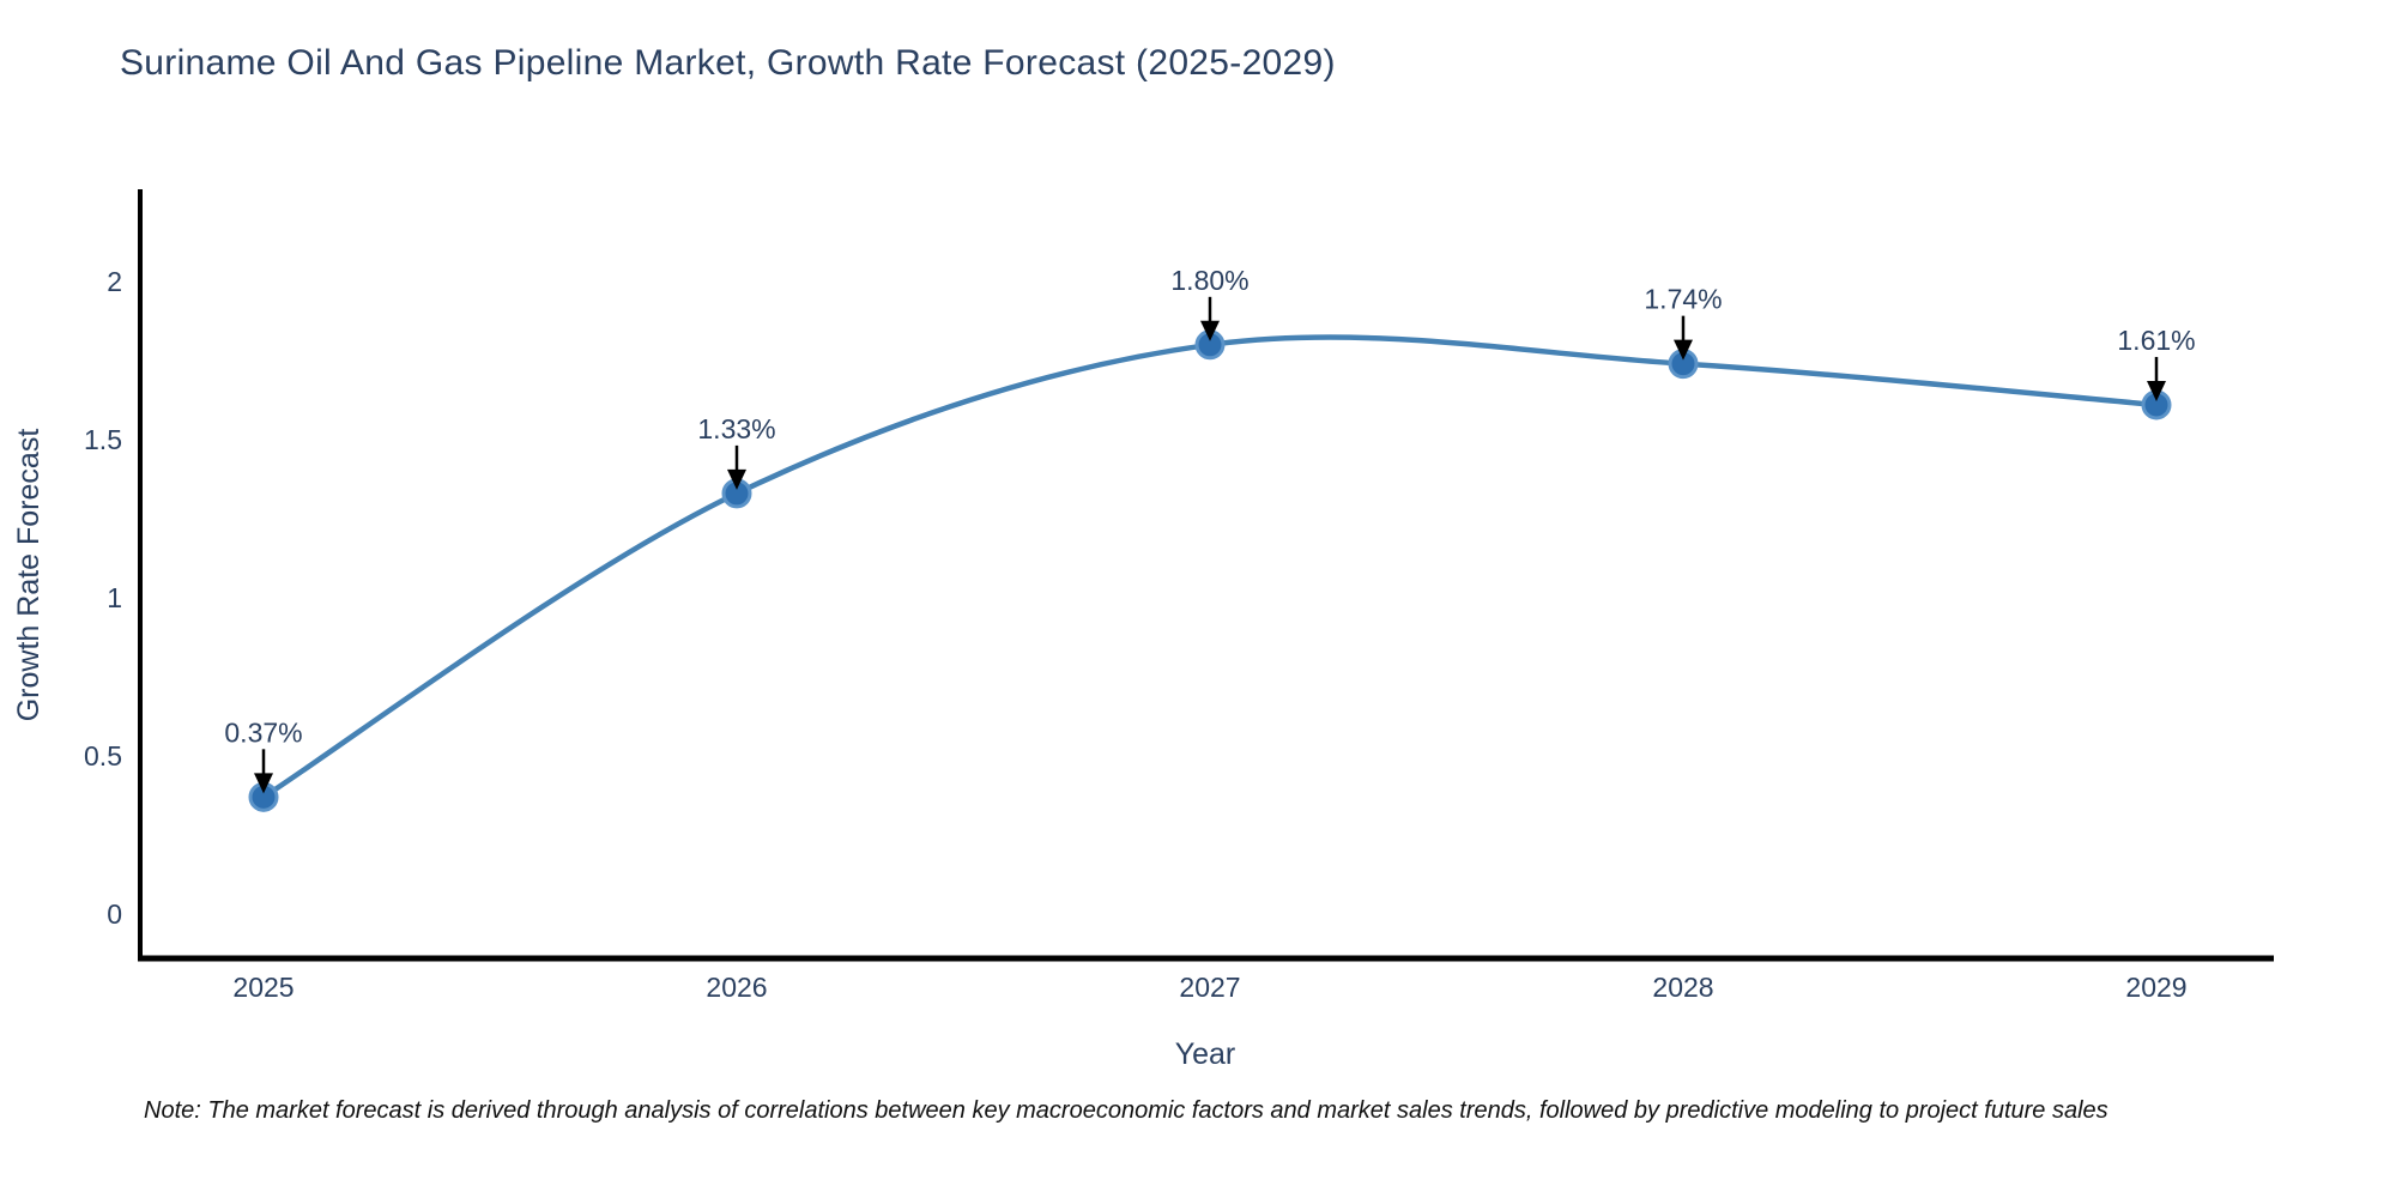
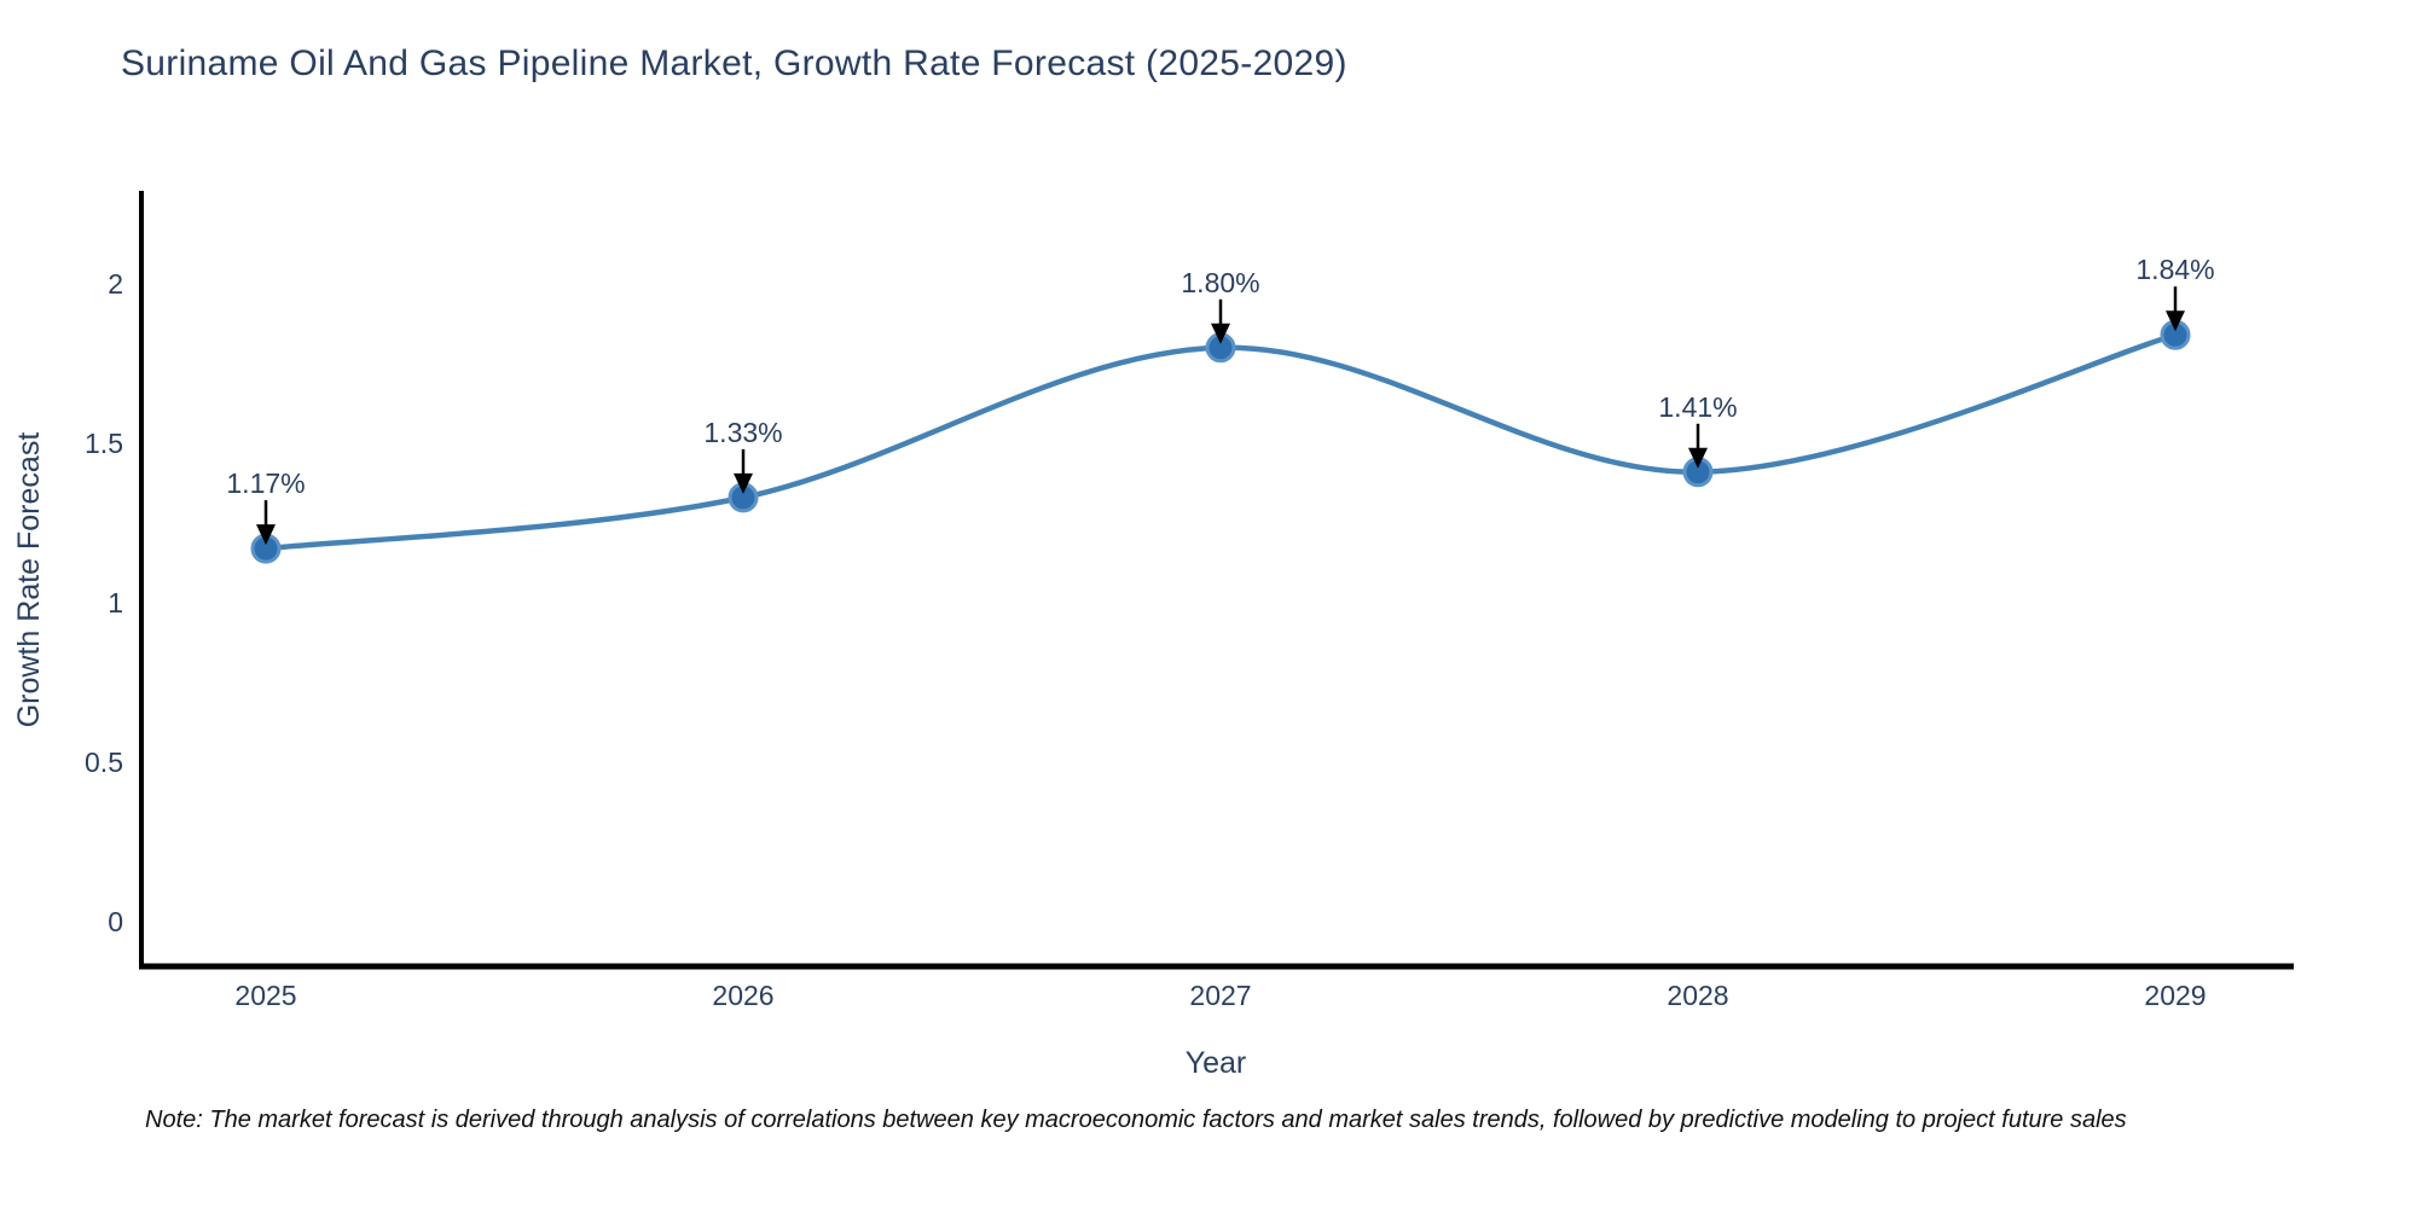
2025: 0.37% -> 1.17%
2028: 1.74% -> 1.41%
2029: 1.61% -> 1.84%
